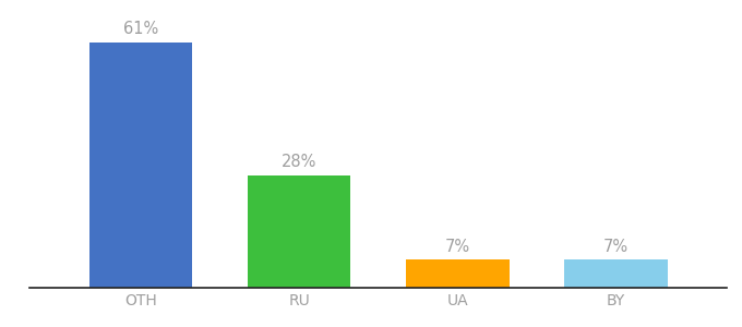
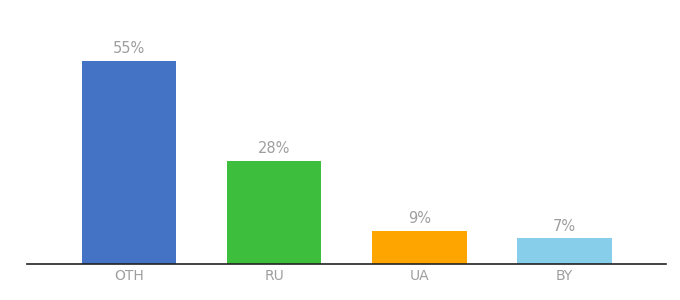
OTH: 61% -> 55%
UA: 7% -> 9%
